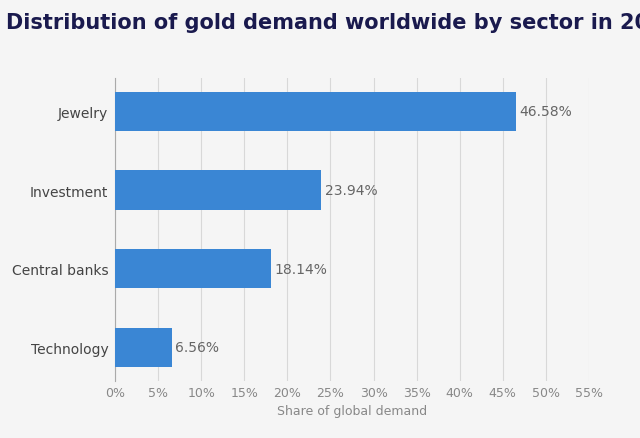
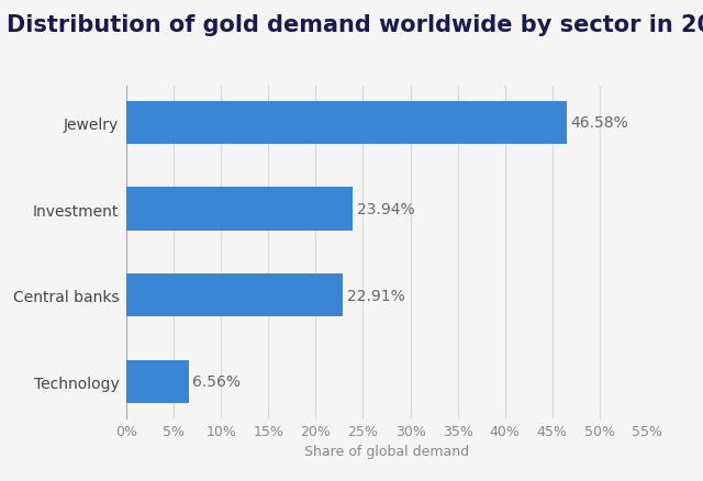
Central banks: 18.14% -> 22.91%
